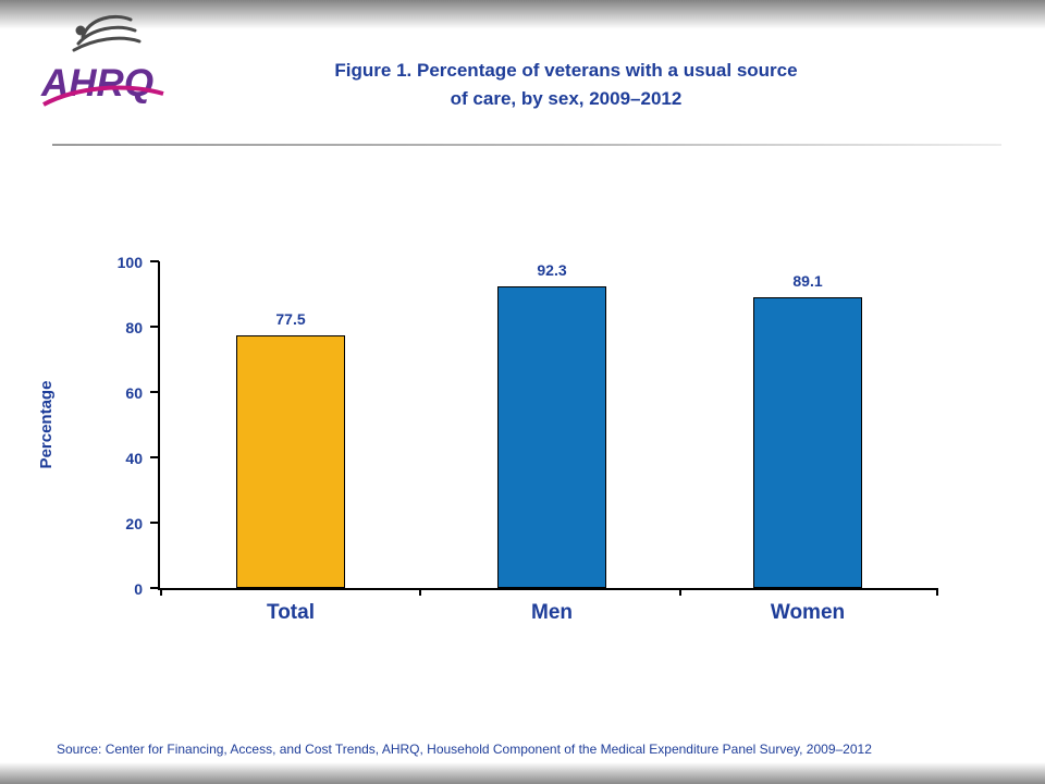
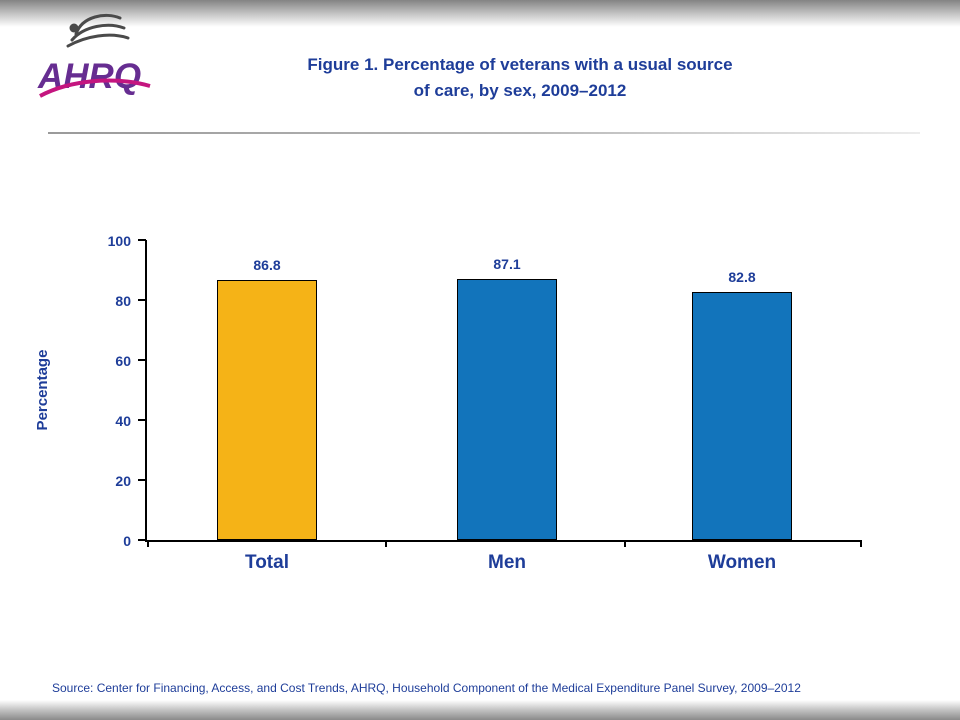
Total: 77.5 -> 86.8
Men: 92.3 -> 87.1
Women: 89.1 -> 82.8
